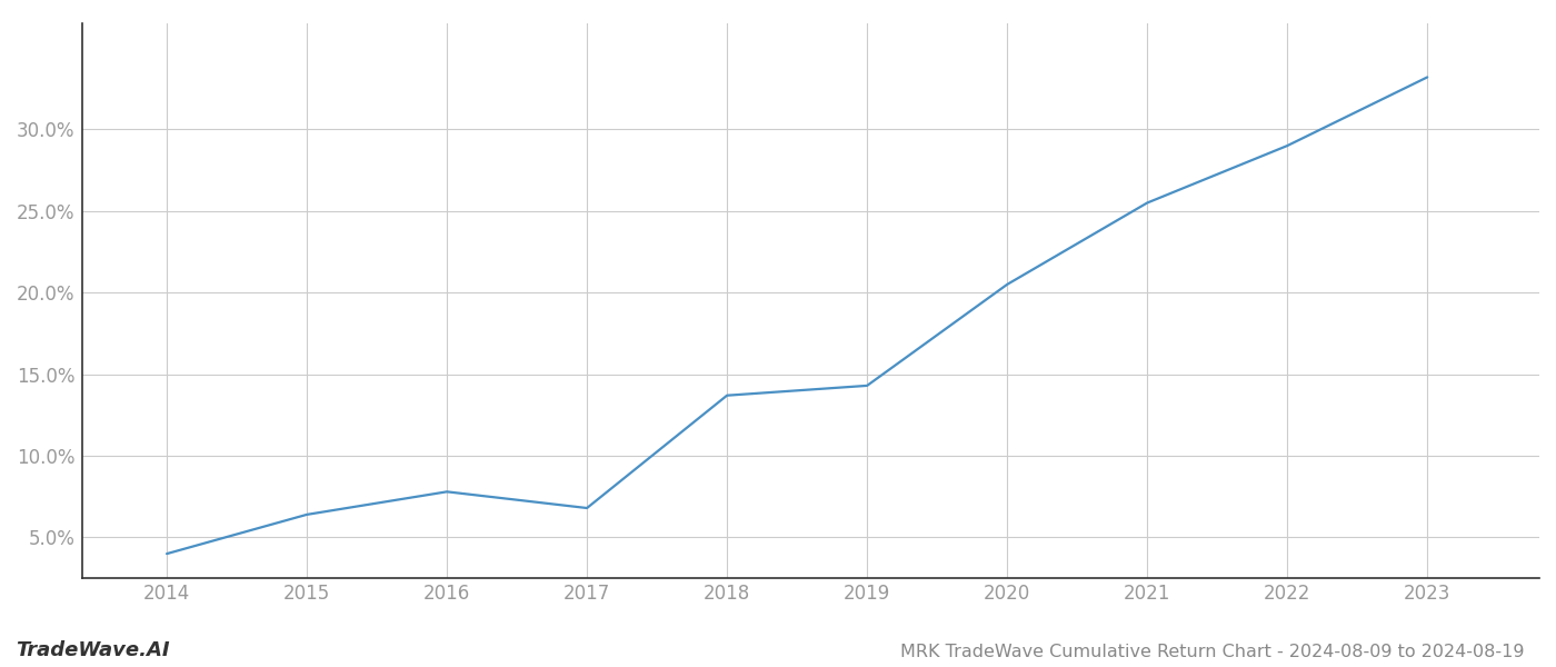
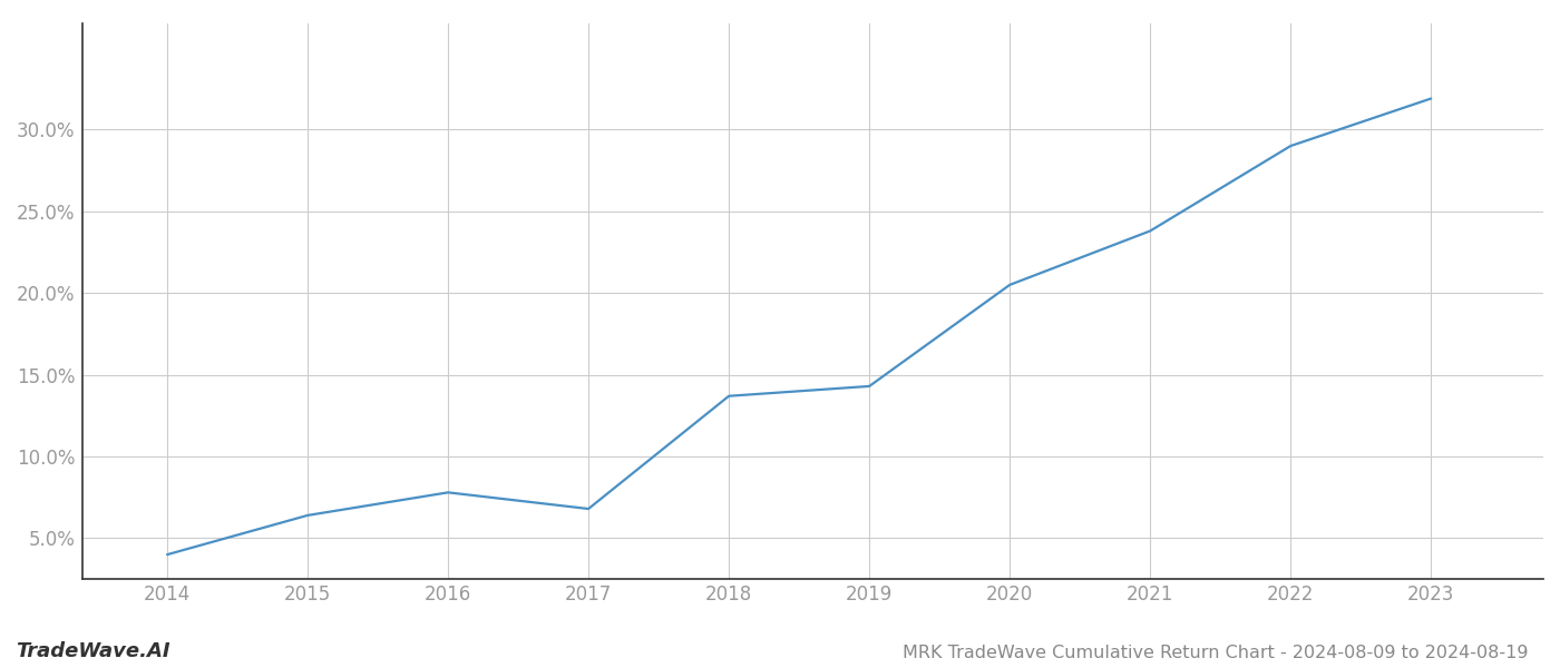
2021: 25.5% -> 23.8%
2023: 33.2% -> 31.9%
